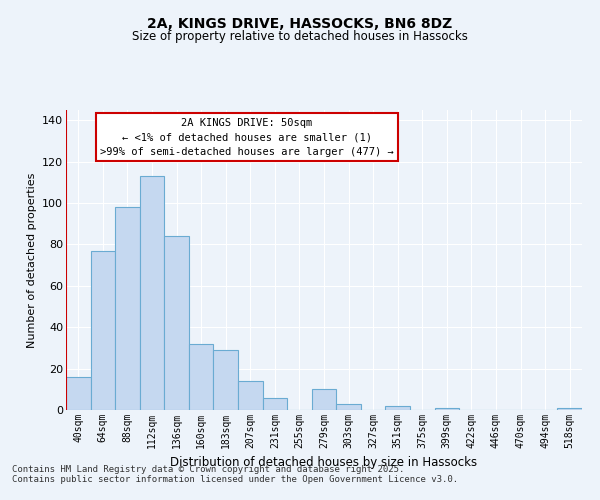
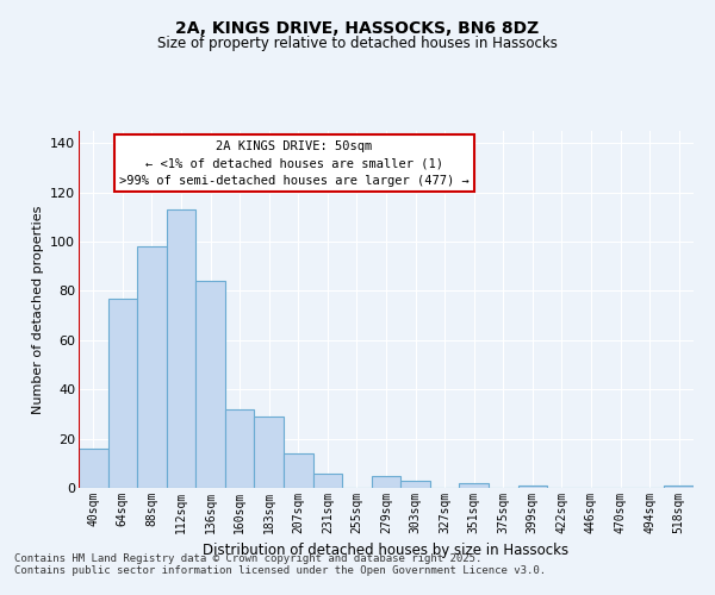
279sqm: 10 -> 5
